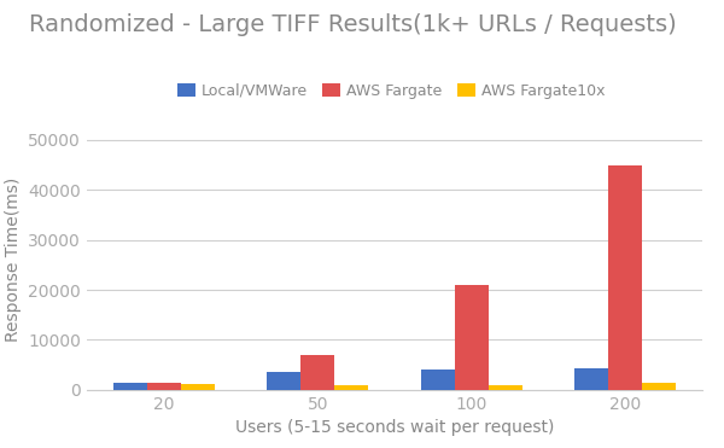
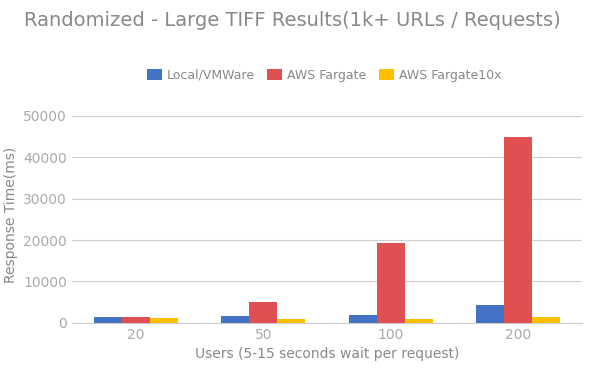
Local/VMWare/50: 3500 -> 1700
AWS Fargate/50: 7000 -> 5000
Local/VMWare/100: 4000 -> 1900
AWS Fargate/100: 21000 -> 19300
